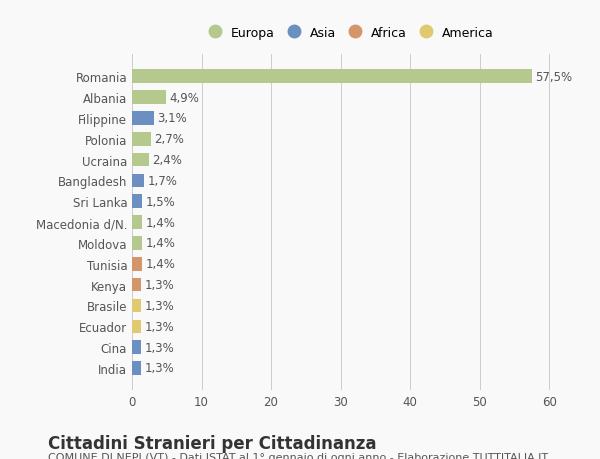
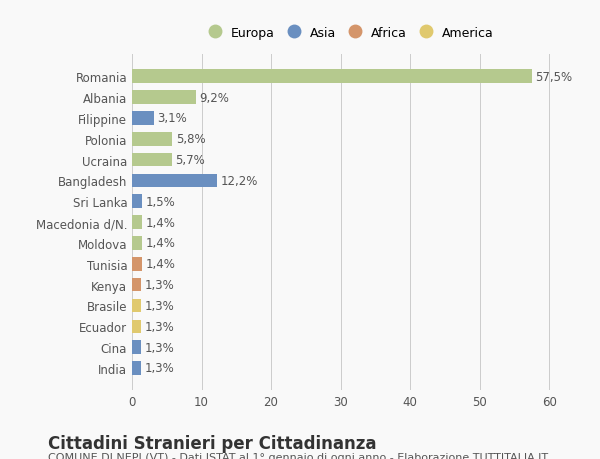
Albania: 4,9% -> 9,2%
Polonia: 2,7% -> 5,8%
Ucraina: 2,4% -> 5,7%
Bangladesh: 1,7% -> 12,2%
